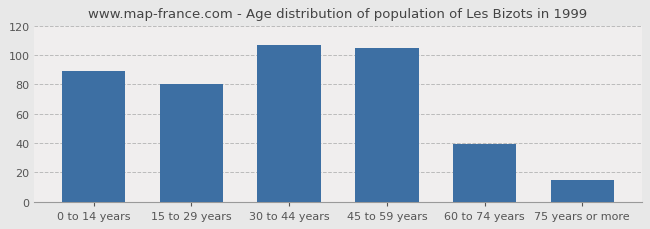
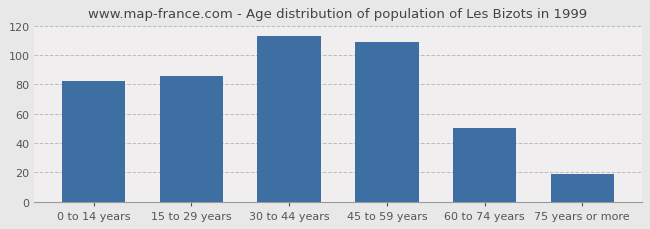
0 to 14 years: 89 -> 82
15 to 29 years: 80 -> 86
30 to 44 years: 107 -> 113
45 to 59 years: 105 -> 109
60 to 74 years: 39 -> 50
75 years or more: 15 -> 19
